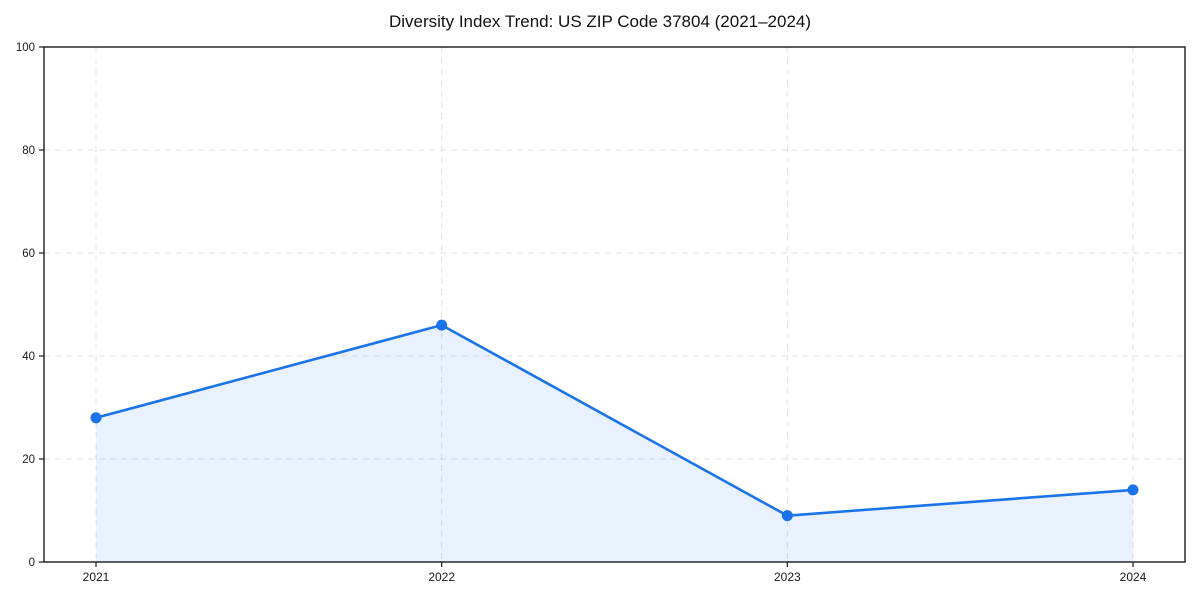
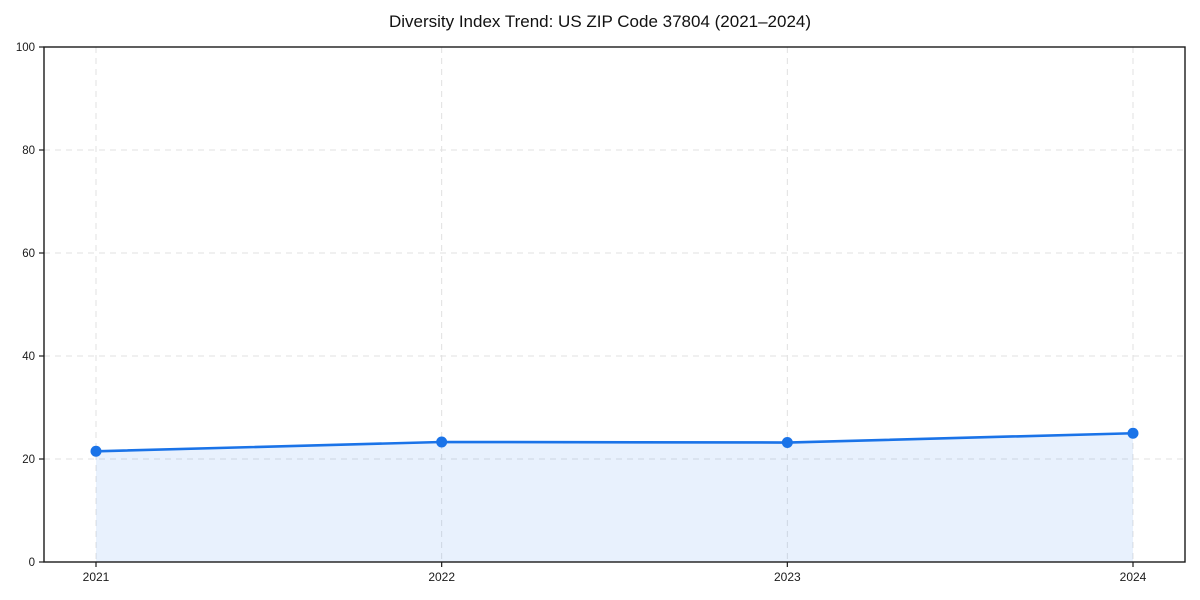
2021: 28 -> 22
2022: 46 -> 23
2023: 9 -> 23
2024: 14 -> 25
